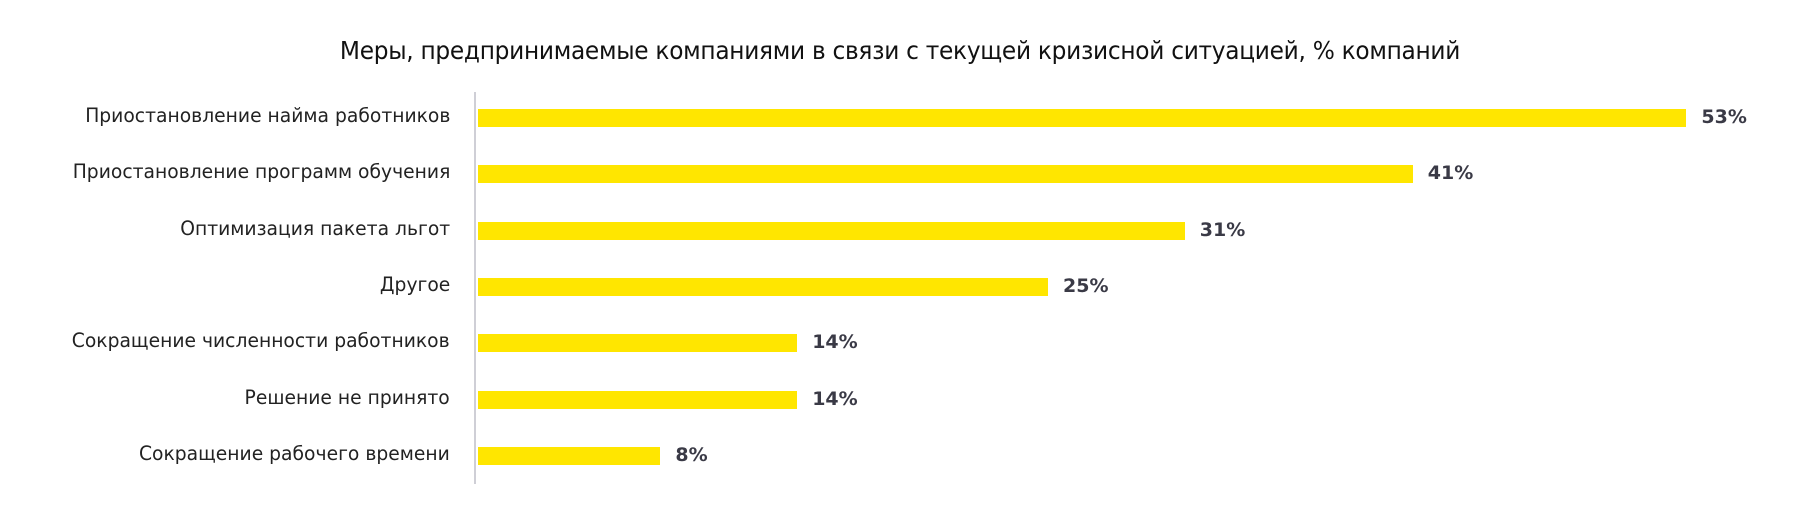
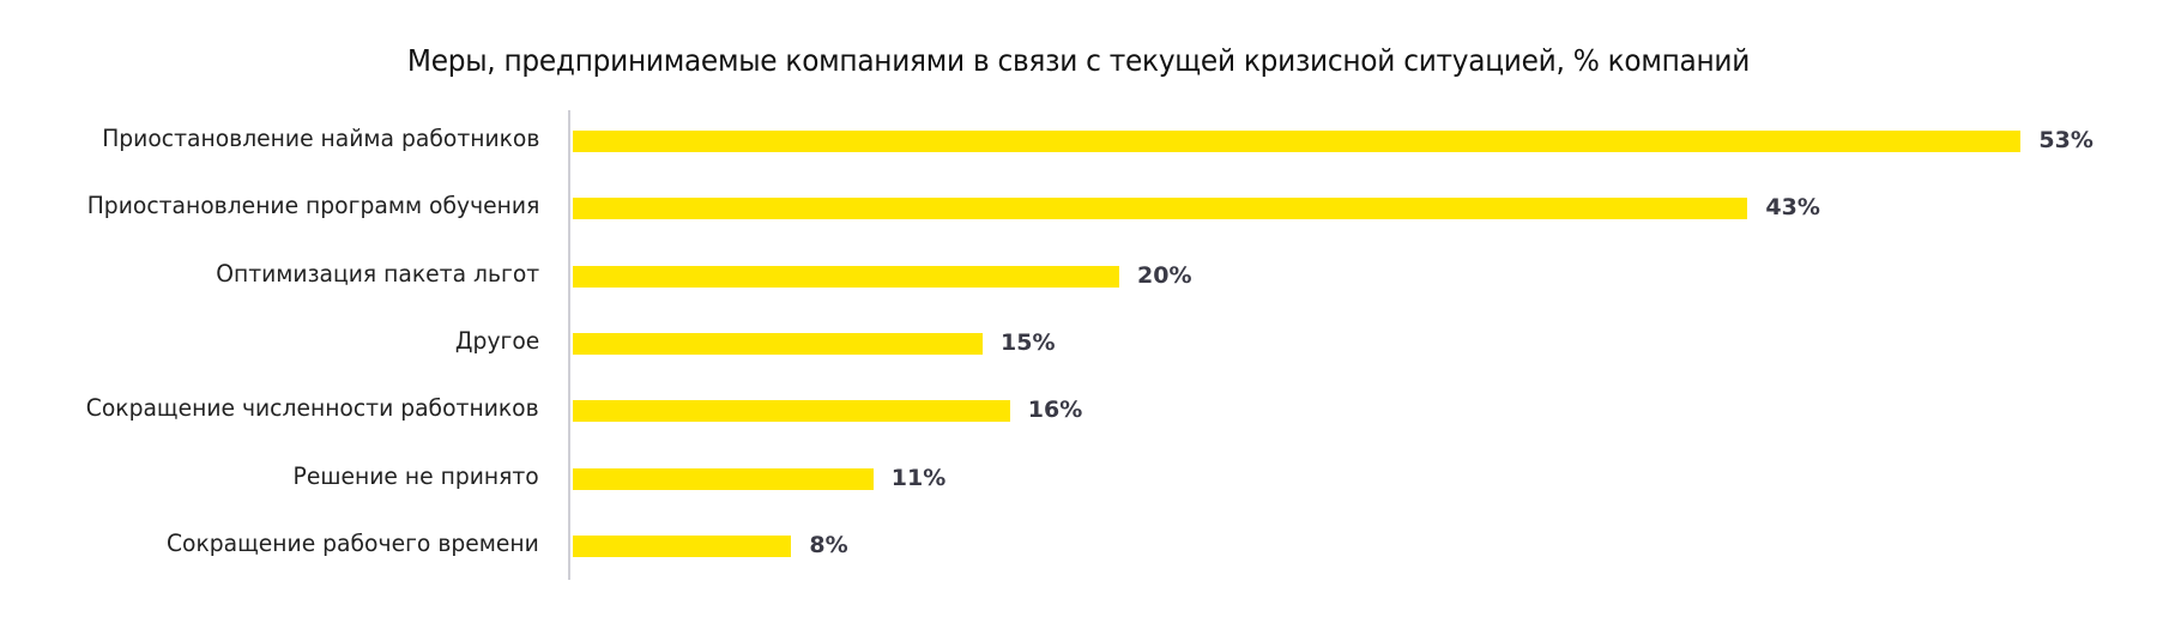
Приостановление программ обучения: 41% -> 43%
Оптимизация пакета льгот: 31% -> 20%
Другое: 25% -> 15%
Сокращение численности работников: 14% -> 16%
Решение не принято: 14% -> 11%
